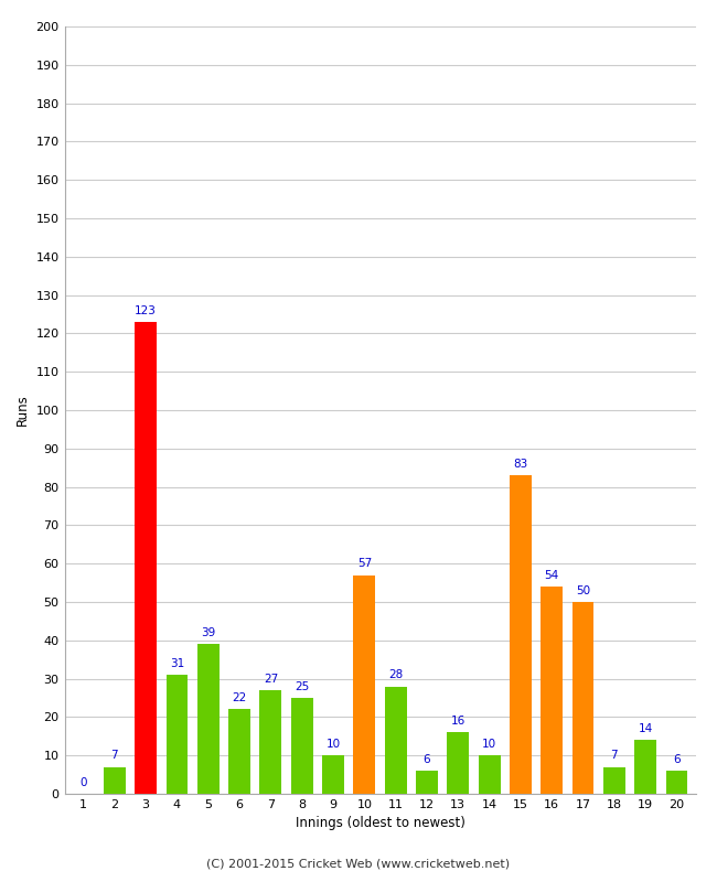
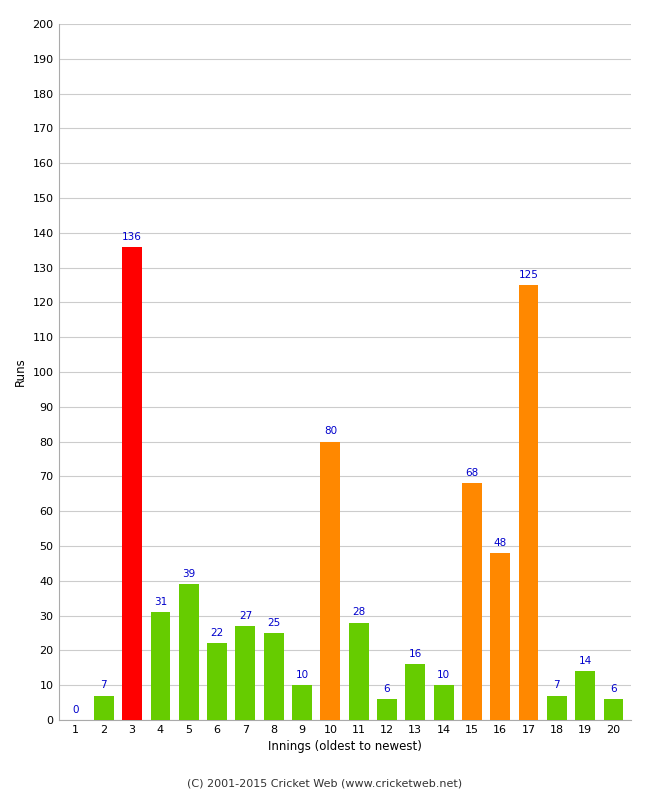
3: 123 -> 136
10: 57 -> 80
15: 83 -> 68
16: 54 -> 48
17: 50 -> 125
